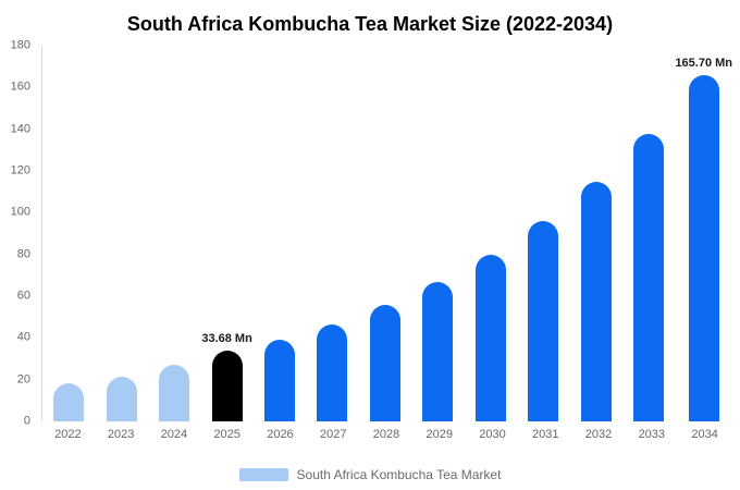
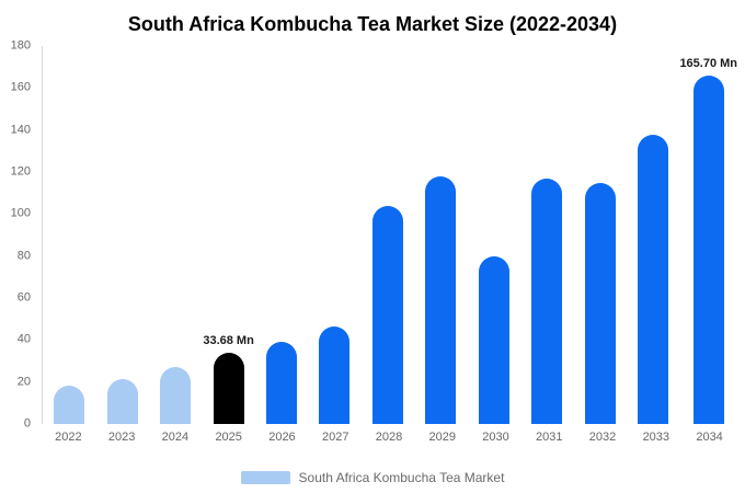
2028: 56 -> 104
2029: 67 -> 118
2031: 96 -> 117
